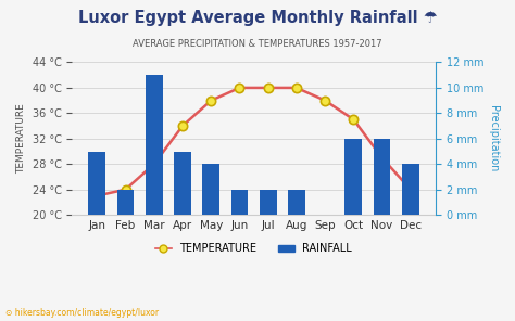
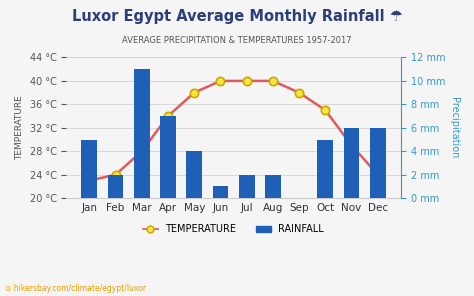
RAINFALL/Apr: 5 mm -> 7 mm
RAINFALL/Jun: 2 mm -> 1 mm
RAINFALL/Oct: 6 mm -> 5 mm
RAINFALL/Dec: 4 mm -> 6 mm
